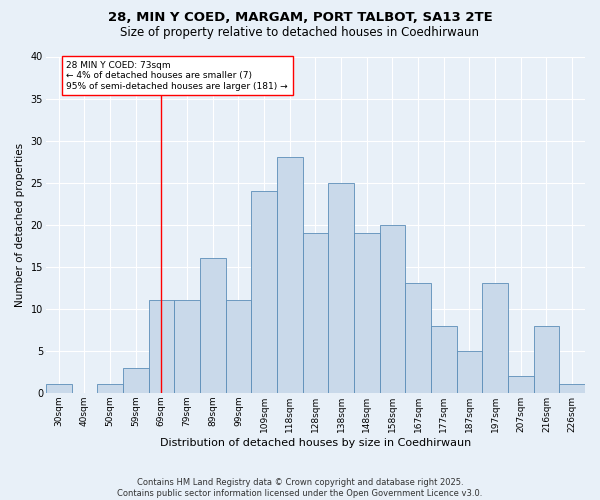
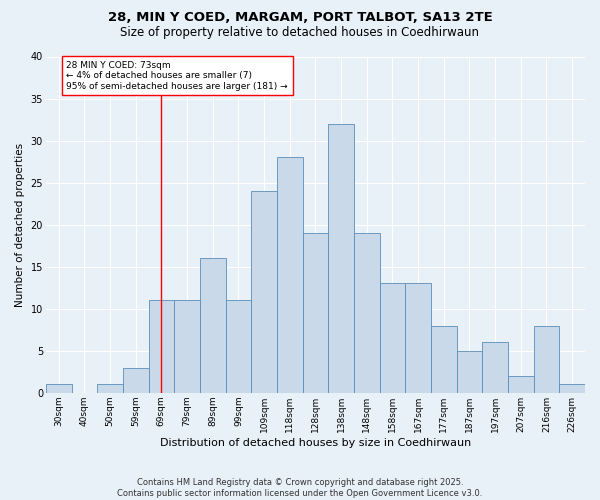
138sqm: 25 -> 32
158sqm: 20 -> 13
197sqm: 13 -> 6
